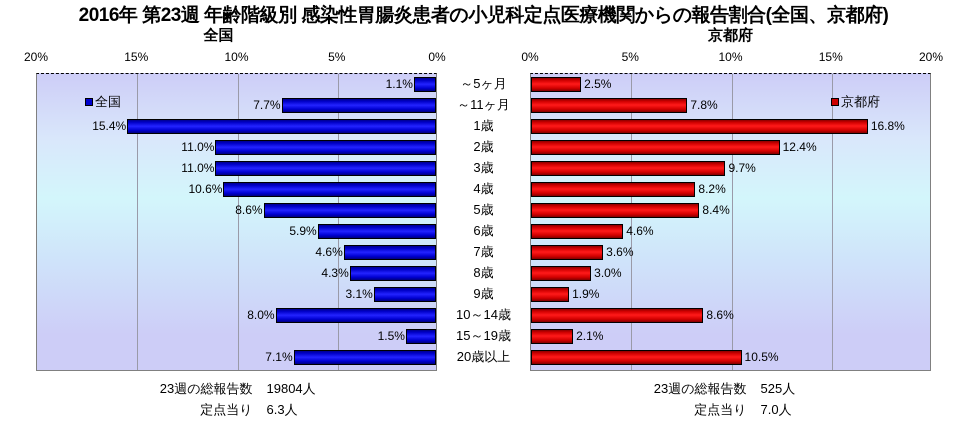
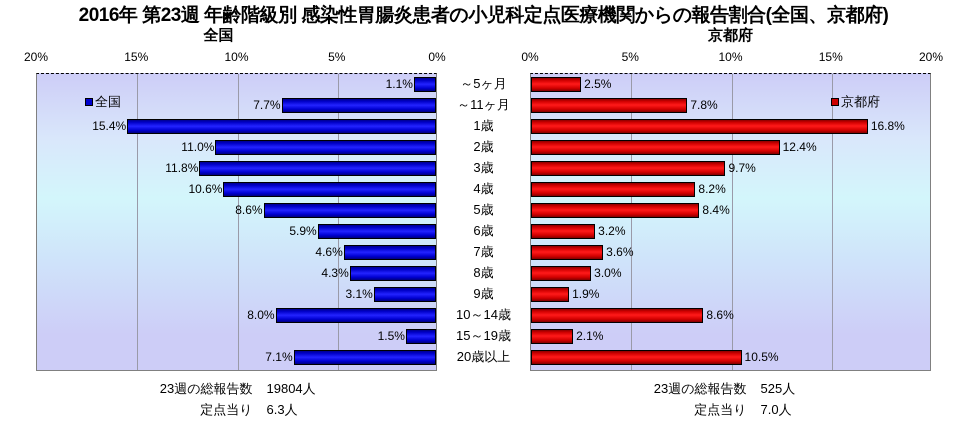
全国/3歳: 11.0% -> 11.8%
京都府/6歳: 4.6% -> 3.2%
